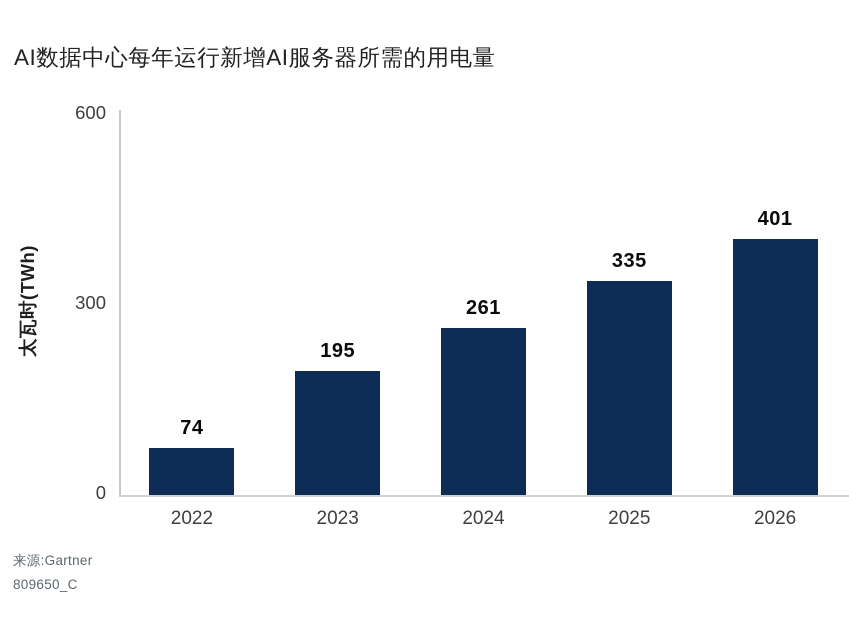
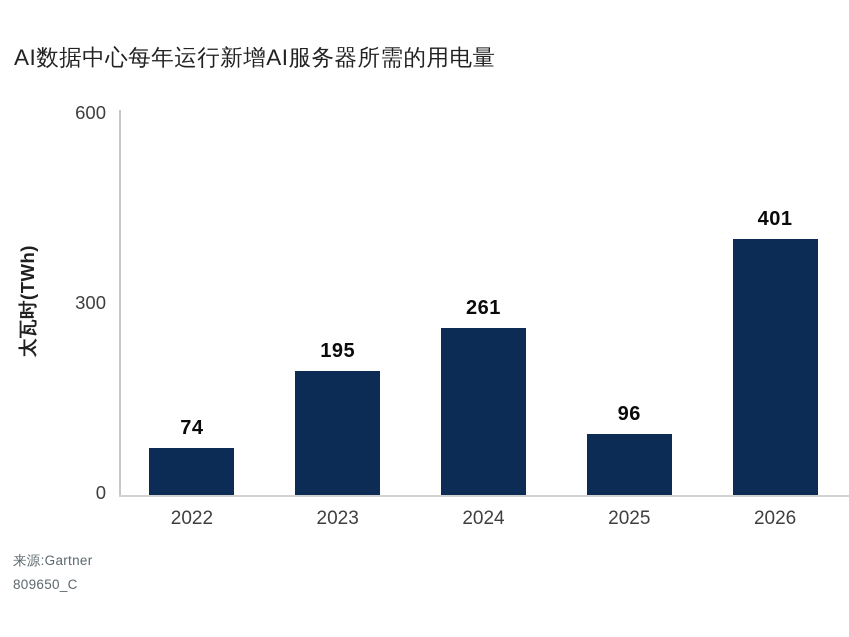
2025: 335 -> 96
